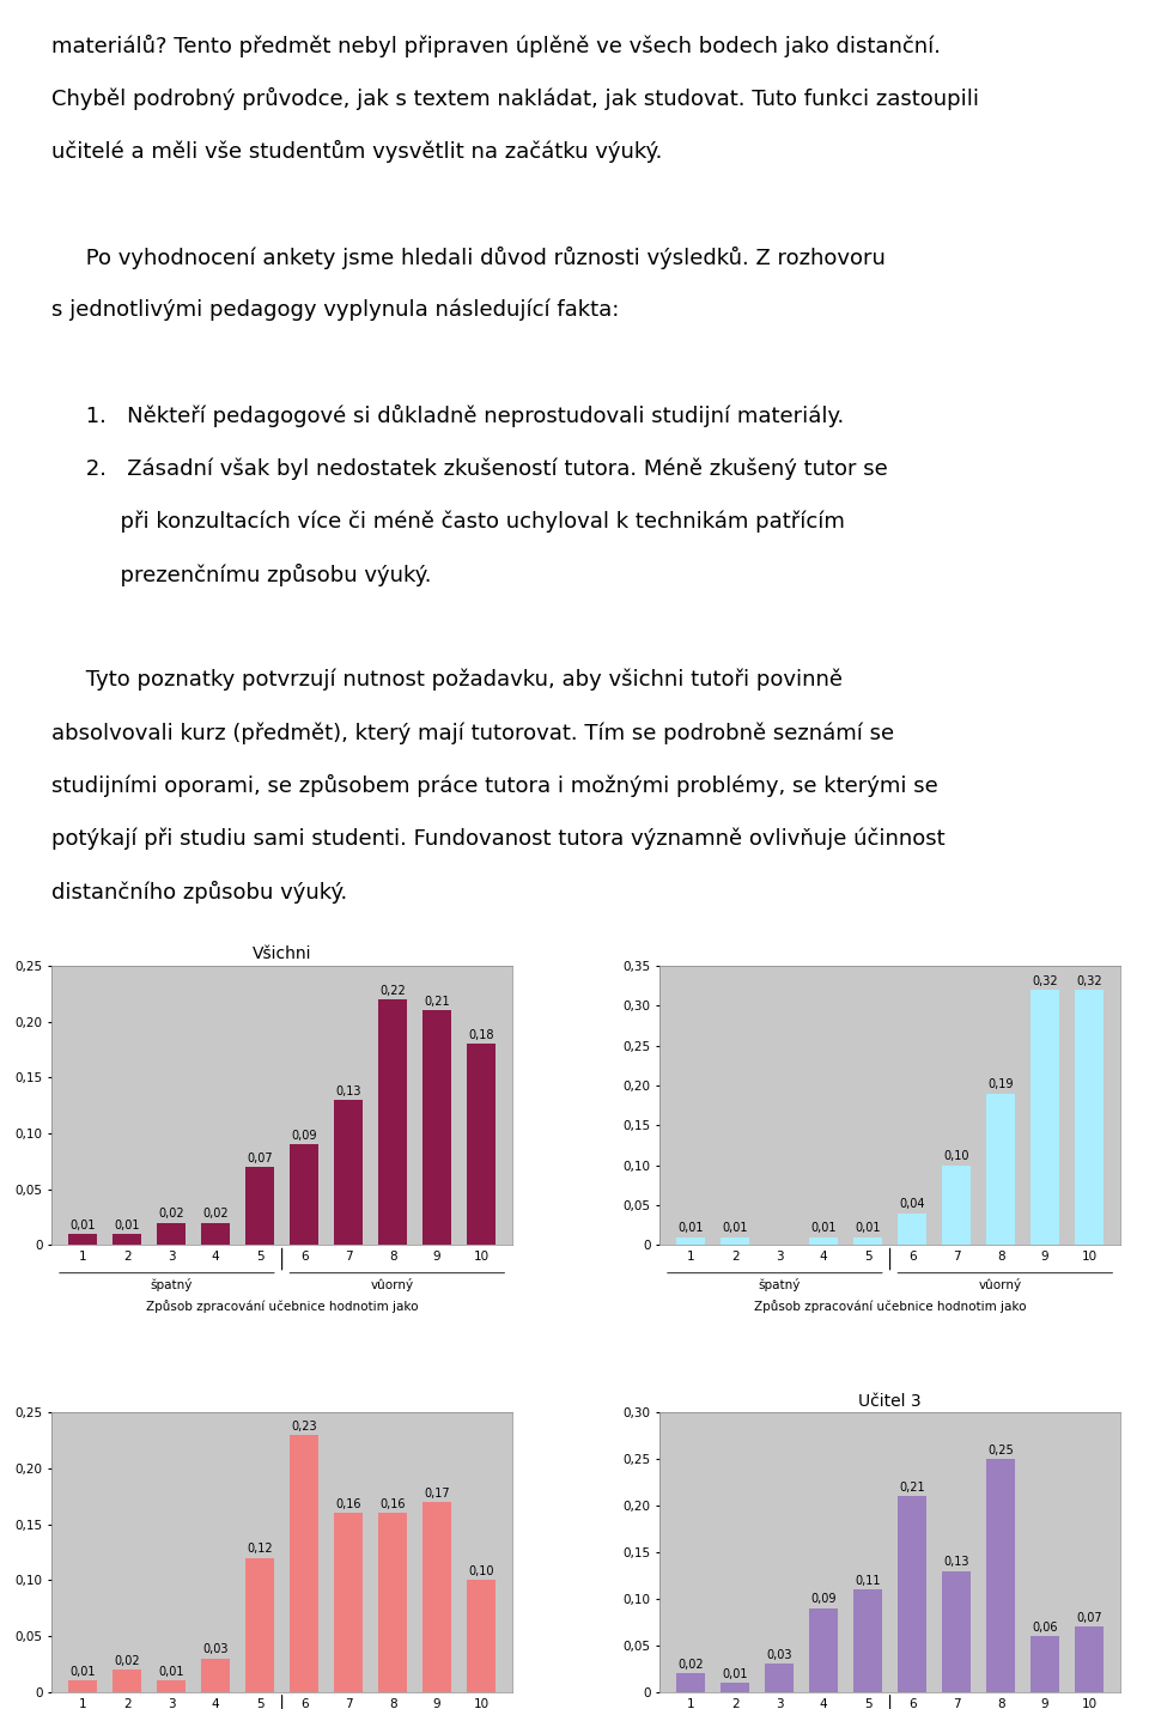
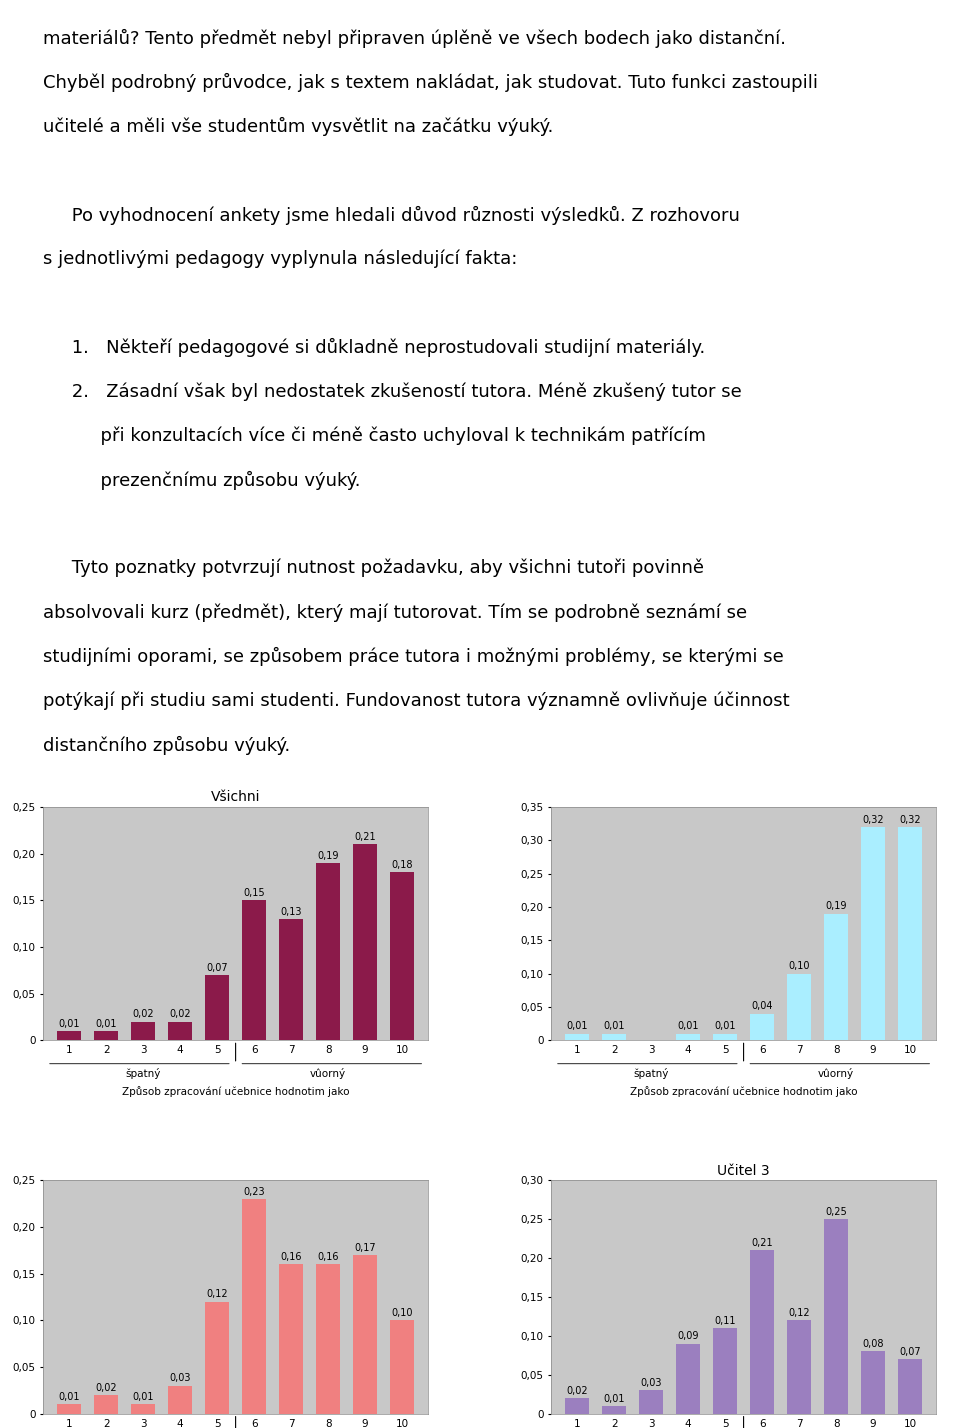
Všichni/6: 0,09 -> 0,15
Všichni/8: 0,22 -> 0,19
Učitel 3/7: 0,13 -> 0,12
Učitel 3/9: 0,06 -> 0,08
